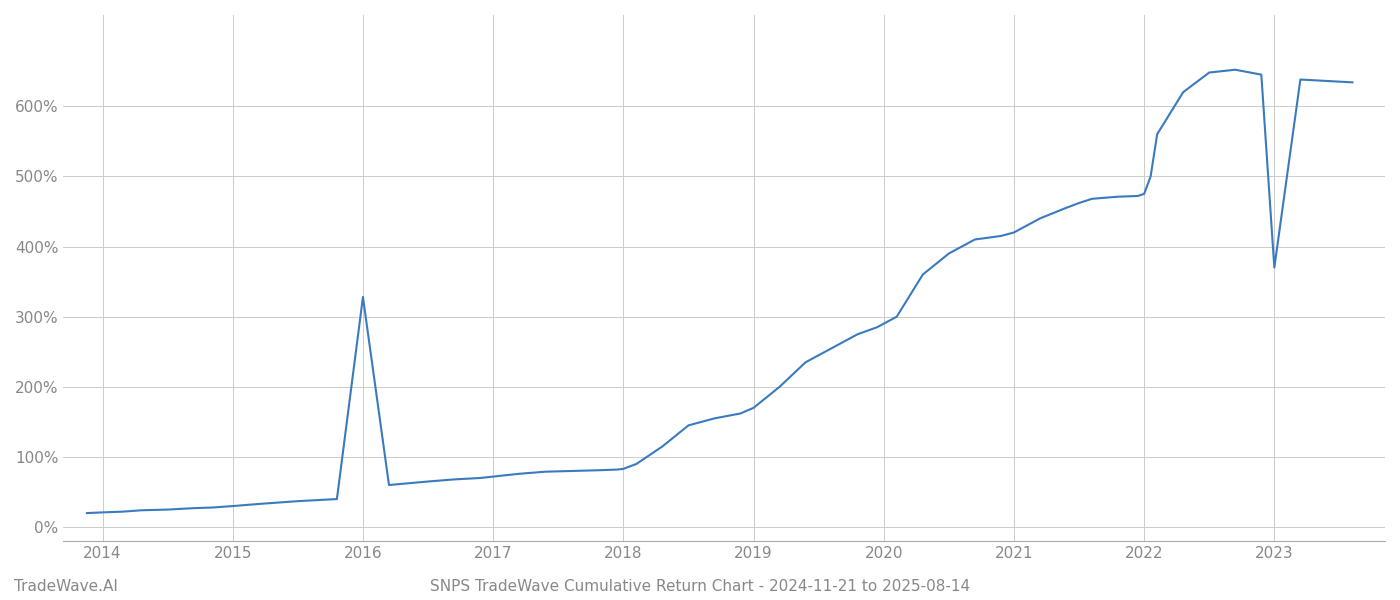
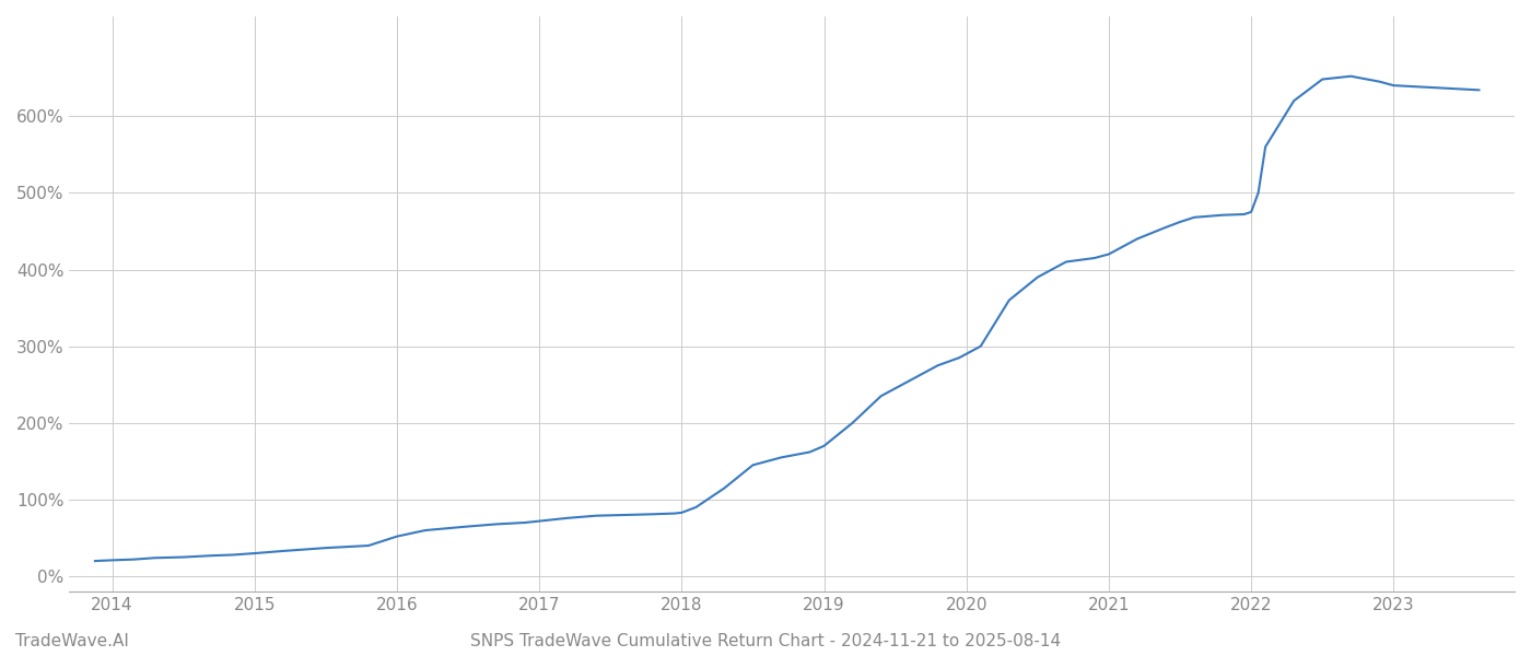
2016: 328% -> 52%
2023: 370% -> 640%
